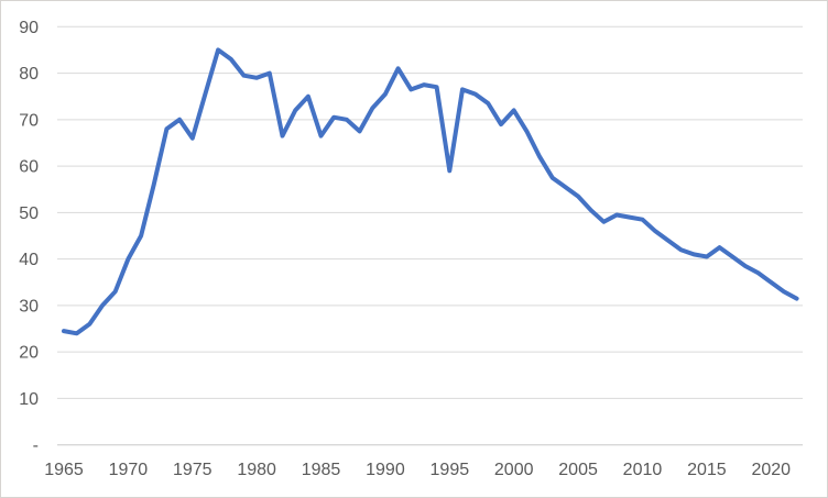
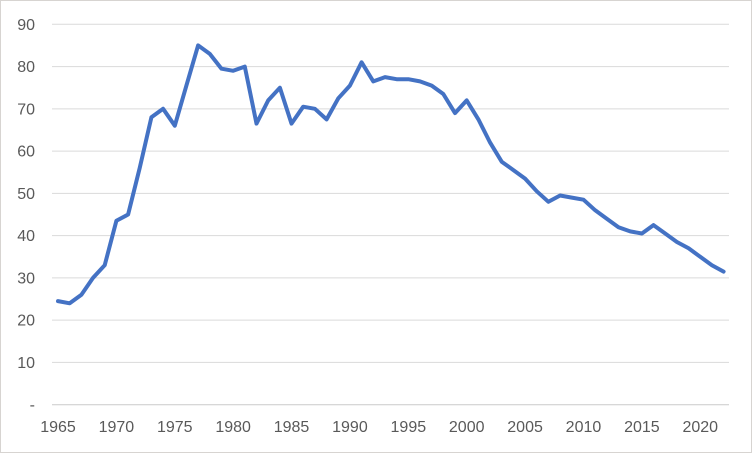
1970: 40 -> 44
1995: 59 -> 77
